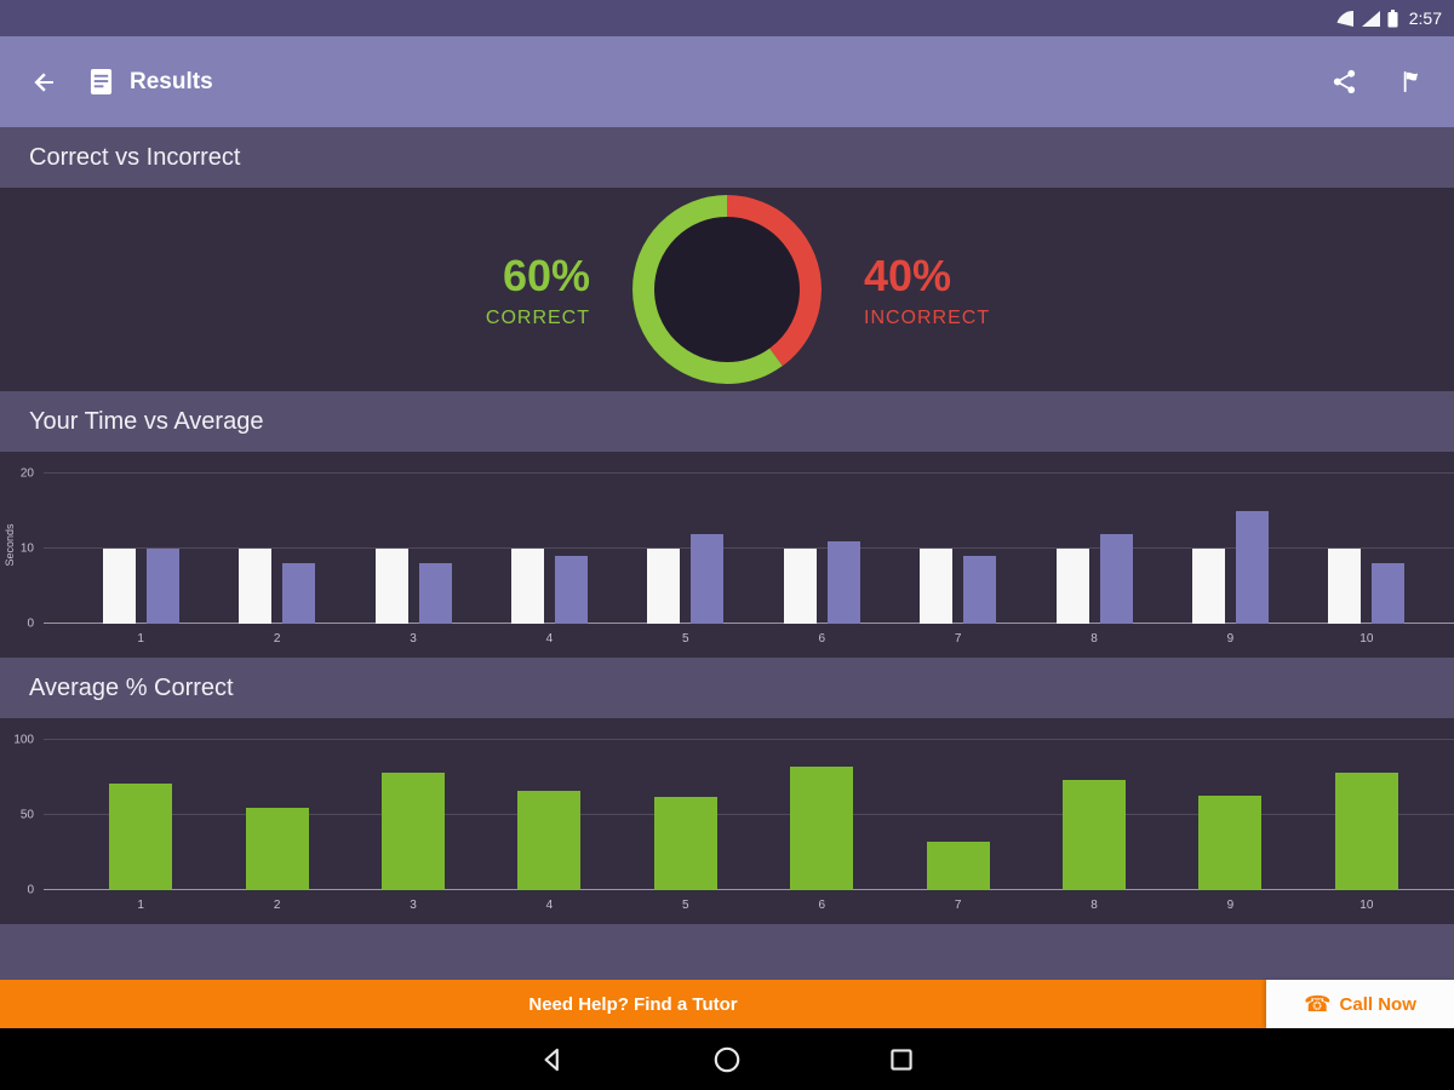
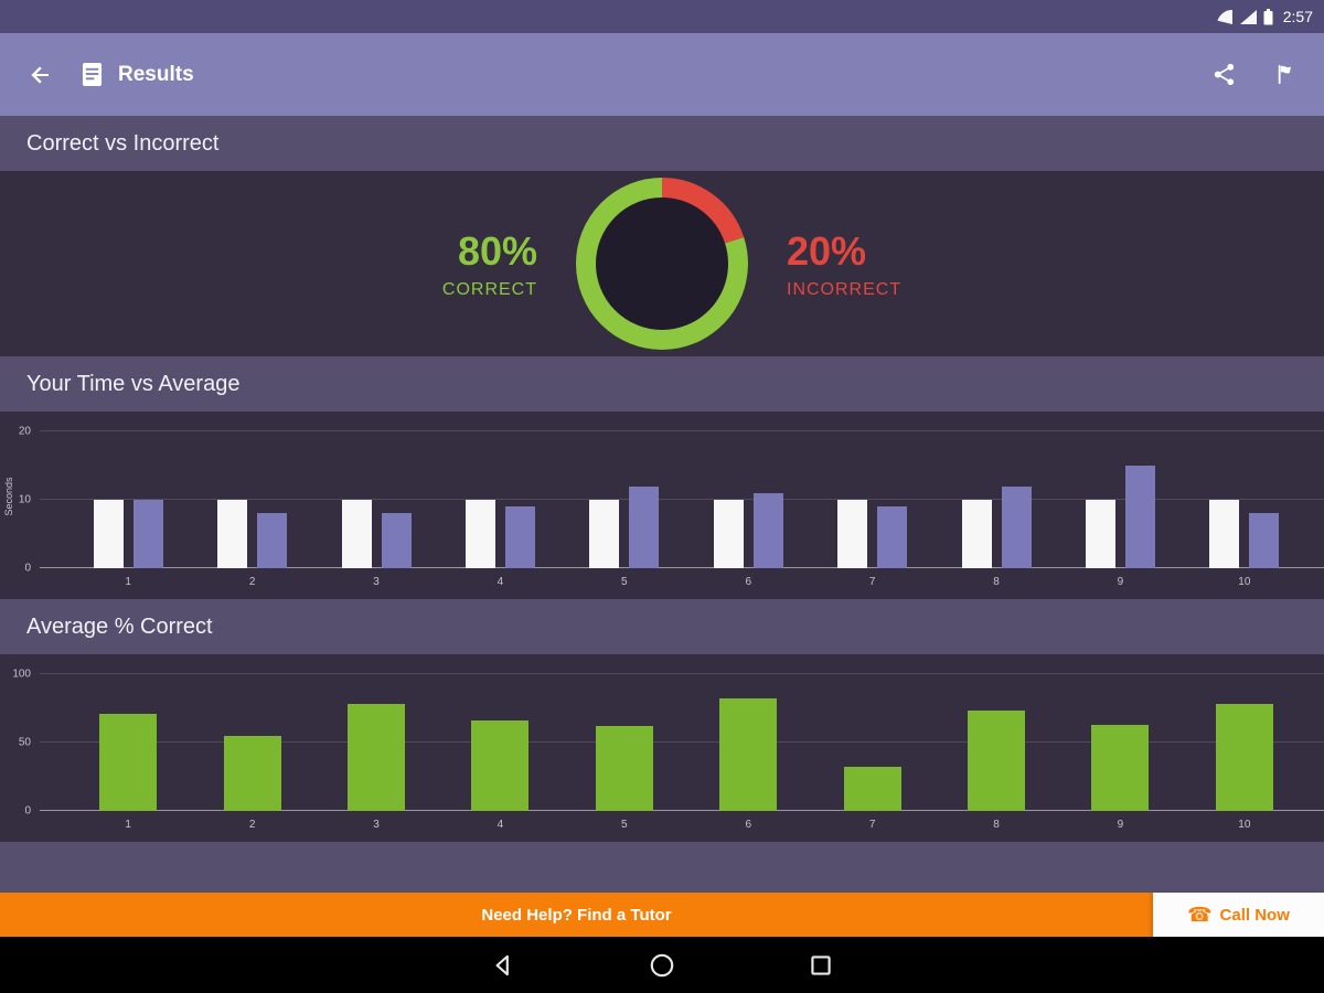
Correct vs Incorrect/CORRECT: 60% -> 80%
Correct vs Incorrect/INCORRECT: 40% -> 20%
